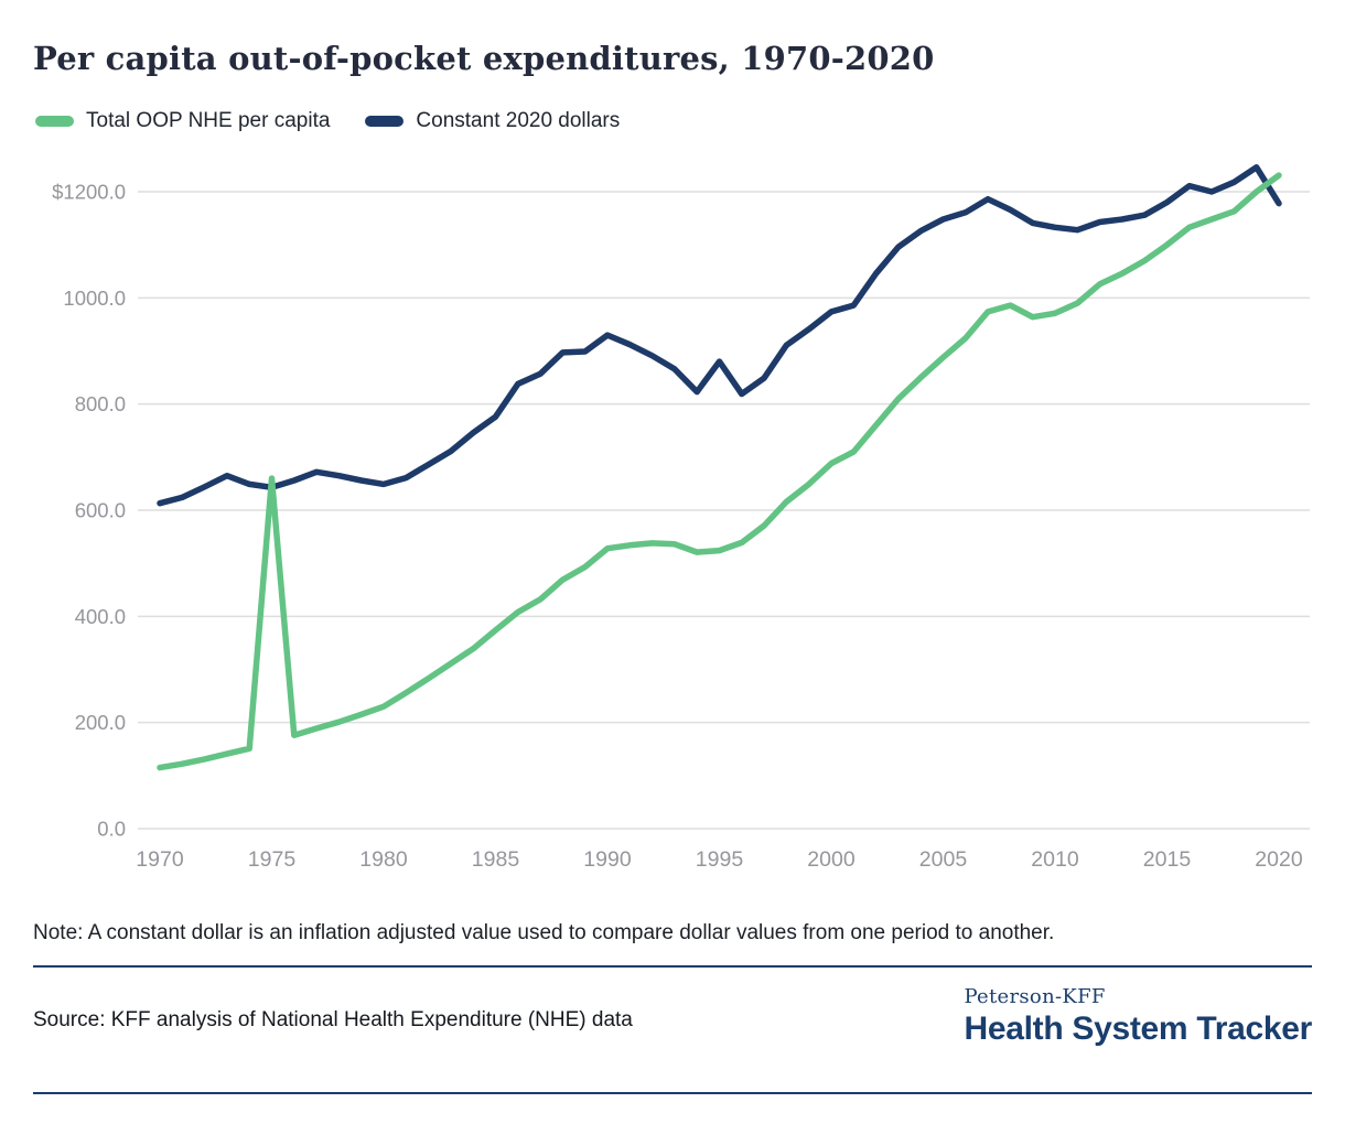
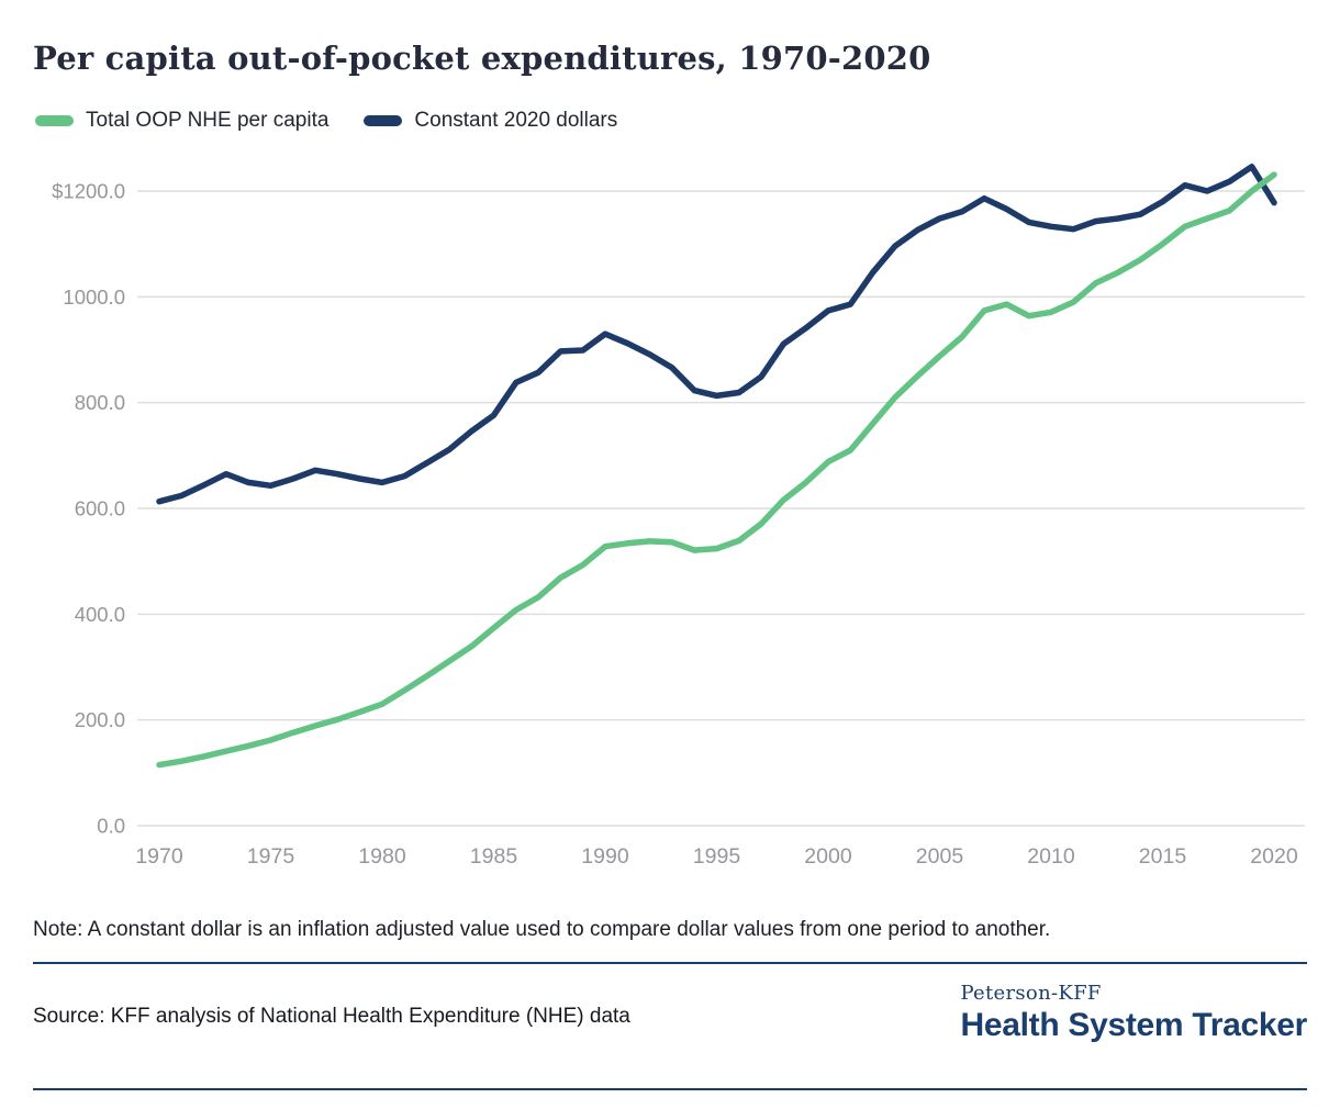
Total OOP NHE per capita/1975: $660 -> $160
Constant 2020 dollars/1995: $880 -> $810
